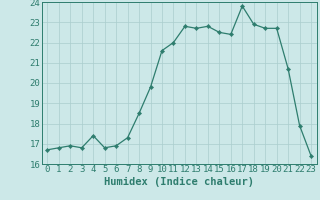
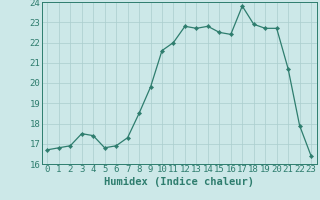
3: 16.8 -> 17.5
